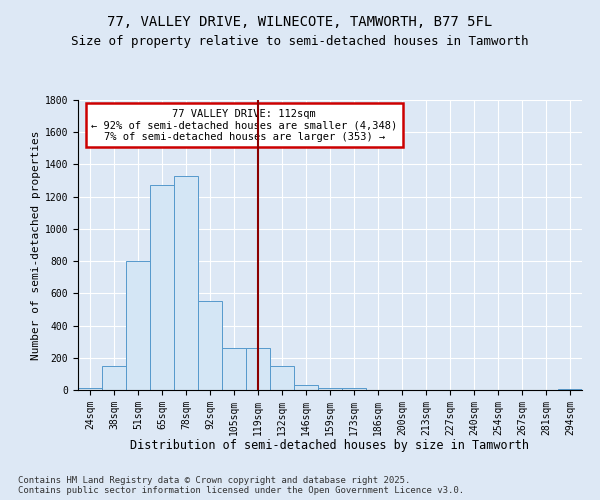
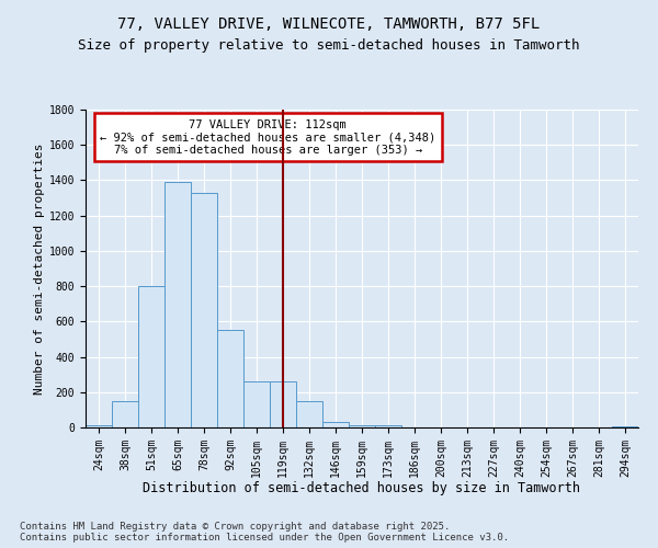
65sqm: 1270 -> 1390
